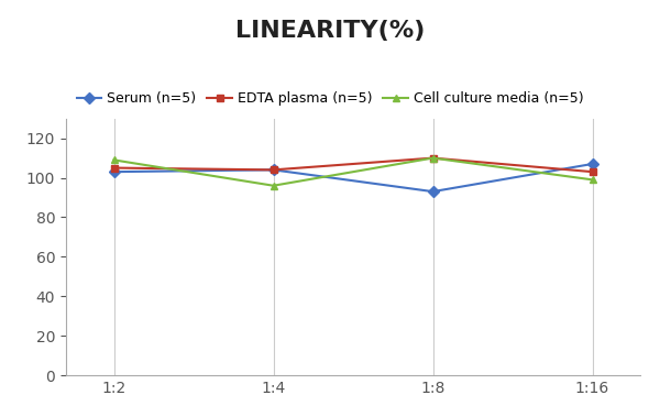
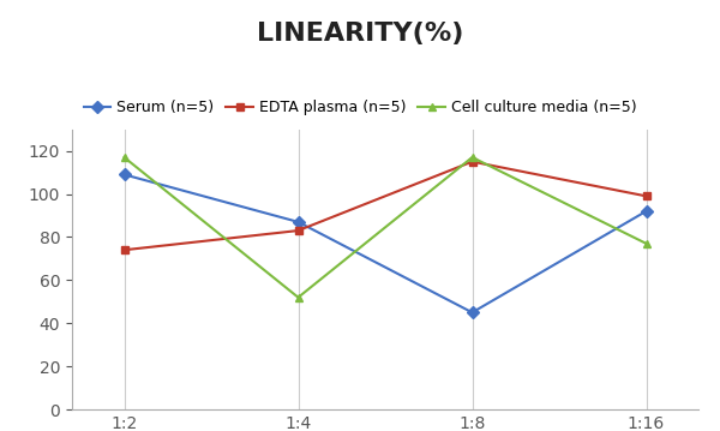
Serum (n=5)/1:2: 103 -> 109
EDTA plasma (n=5)/1:2: 105 -> 74
Cell culture media (n=5)/1:2: 109 -> 117
Serum (n=5)/1:4: 104 -> 87
EDTA plasma (n=5)/1:4: 104 -> 83
Cell culture media (n=5)/1:4: 96 -> 52
Serum (n=5)/1:8: 93 -> 45
EDTA plasma (n=5)/1:8: 110 -> 115
Cell culture media (n=5)/1:8: 110 -> 117
Serum (n=5)/1:16: 107 -> 92
EDTA plasma (n=5)/1:16: 103 -> 99
Cell culture media (n=5)/1:16: 99 -> 77
